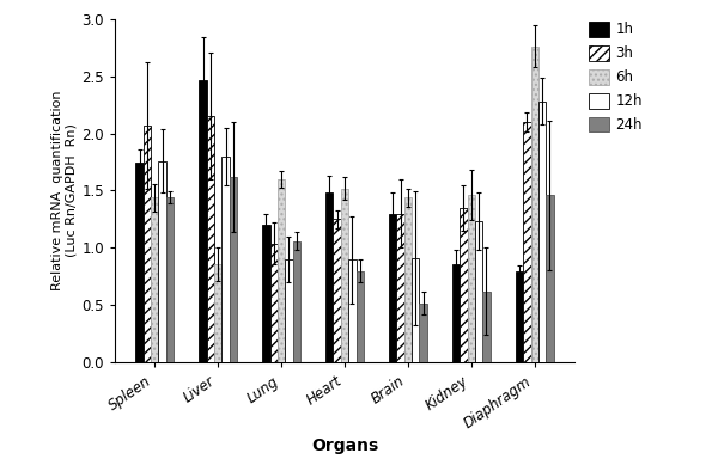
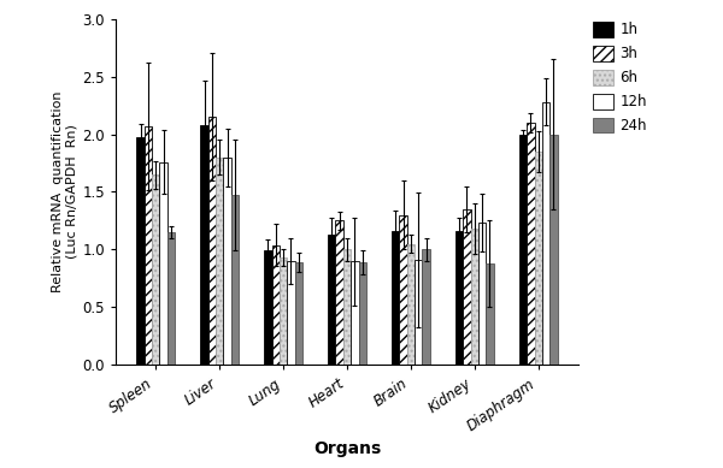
1h/Spleen: 1.74 -> 1.97
6h/Spleen: 1.44 -> 1.65
24h/Spleen: 1.44 -> 1.15
1h/Liver: 2.46 -> 2.08
6h/Liver: 0.86 -> 1.80
24h/Liver: 1.62 -> 1.47
1h/Lung: 1.20 -> 0.99
6h/Lung: 1.60 -> 0.93
24h/Lung: 1.06 -> 0.89
1h/Heart: 1.48 -> 1.13
6h/Heart: 1.52 -> 1.00
24h/Heart: 0.80 -> 0.89
1h/Brain: 1.30 -> 1.16
6h/Brain: 1.44 -> 1.05
24h/Brain: 0.52 -> 1.00
1h/Kidney: 0.86 -> 1.16
6h/Kidney: 1.46 -> 1.18
24h/Kidney: 0.62 -> 0.88
1h/Diaphragm: 0.80 -> 1.99
6h/Diaphragm: 2.76 -> 1.85
24h/Diaphragm: 1.46 -> 2.00
